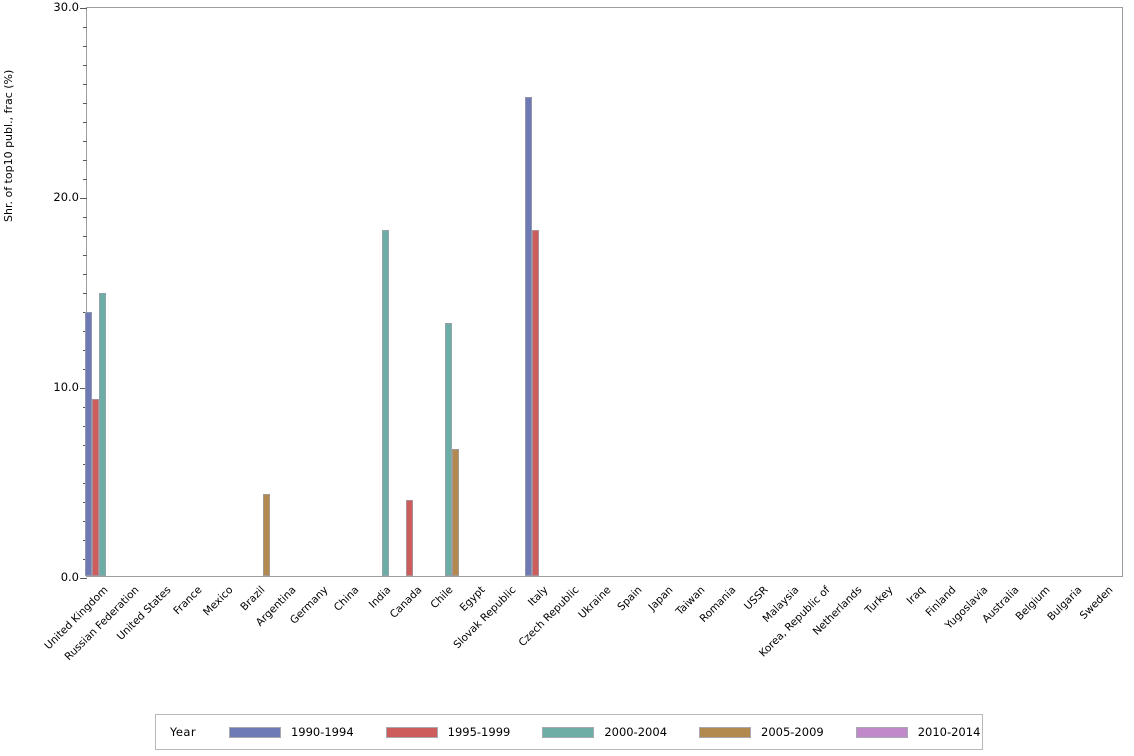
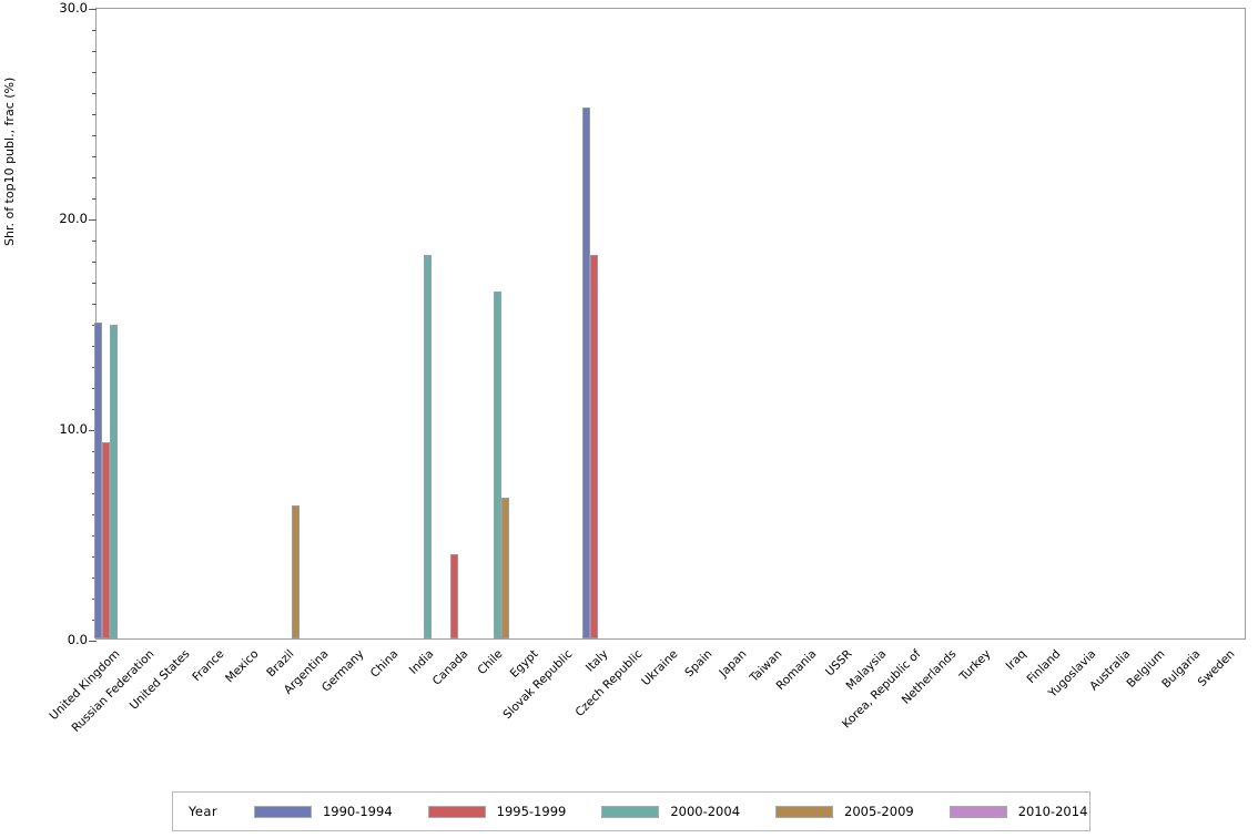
1990-1994/United Kingdom: 13.9 -> 15.0
2005-2009/Brazil: 4.3 -> 6.3
2000-2004/Chile: 13.3 -> 16.5
